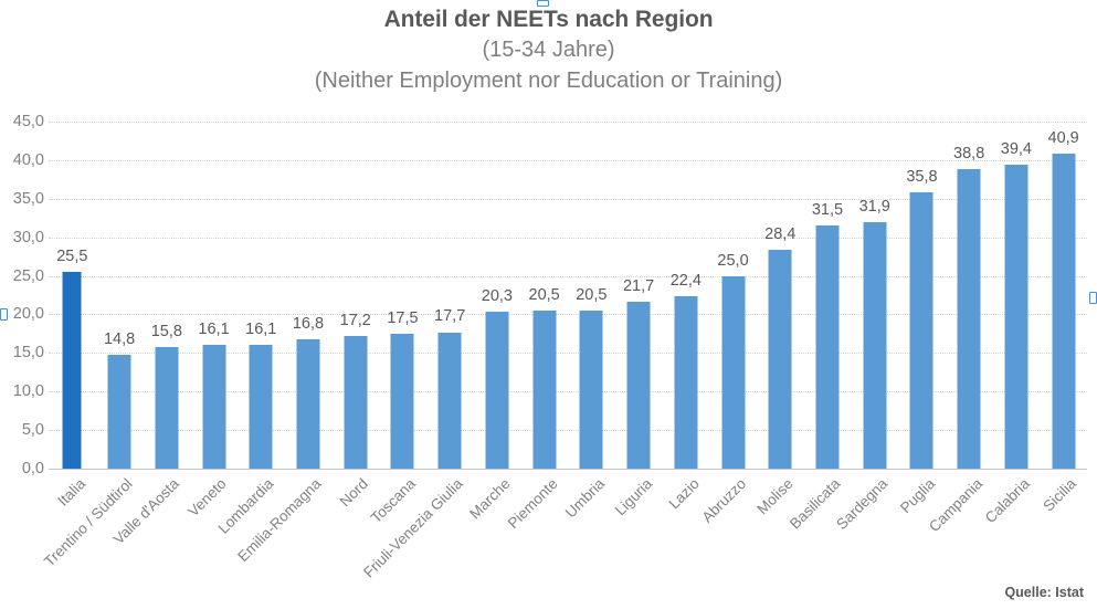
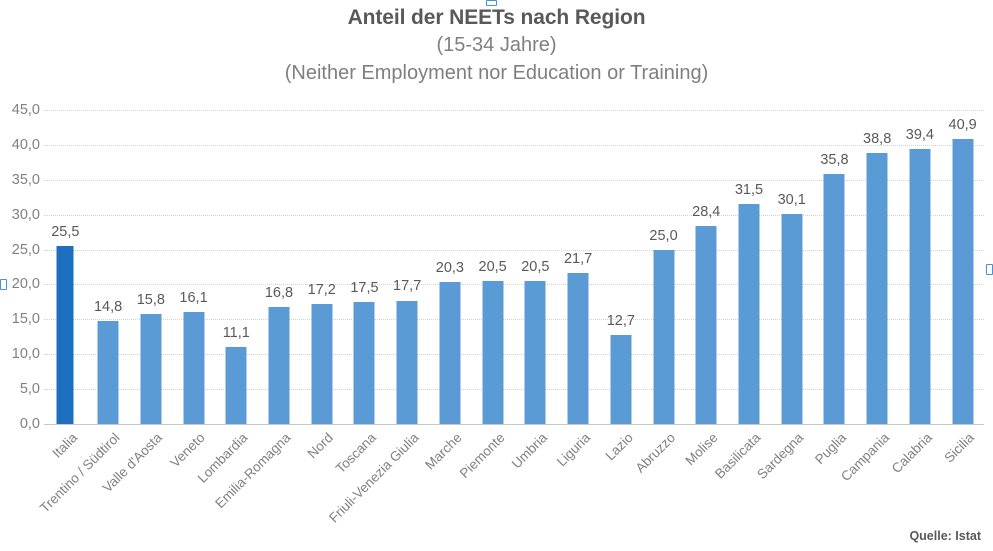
Lombardia: 16,1 -> 11,1
Lazio: 22,4 -> 12,7
Sardegna: 31,9 -> 30,1
